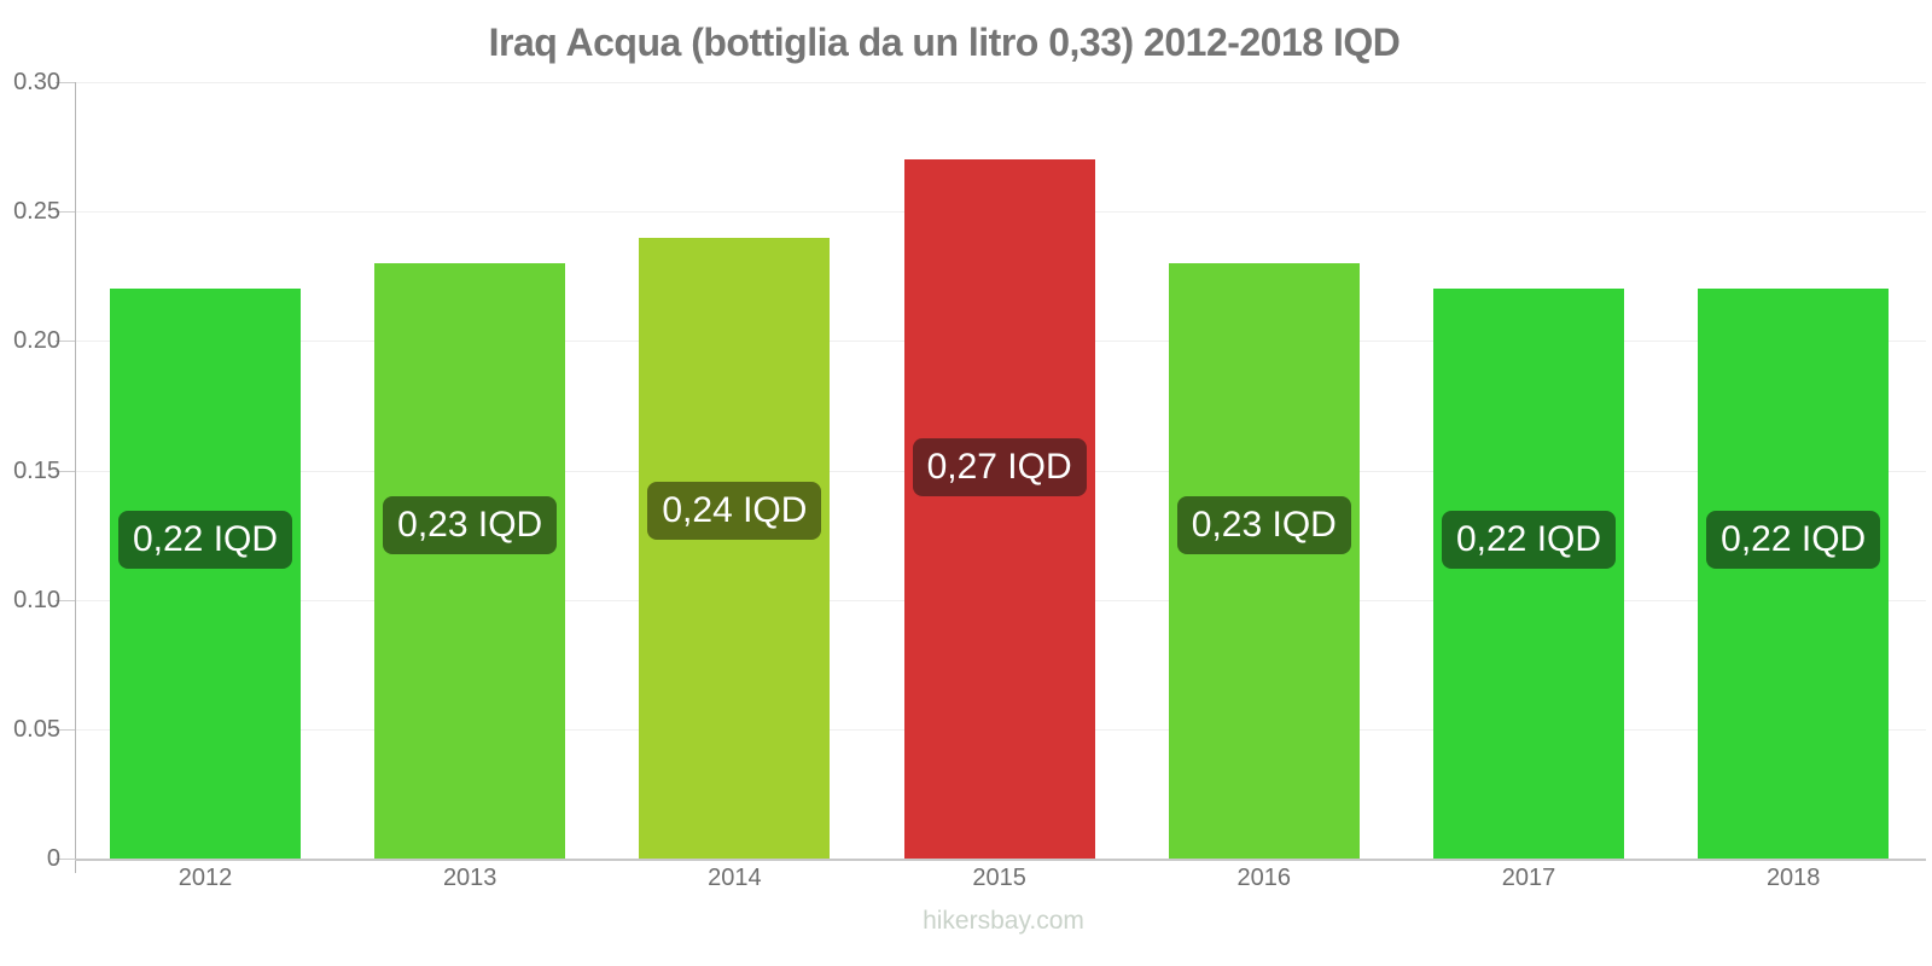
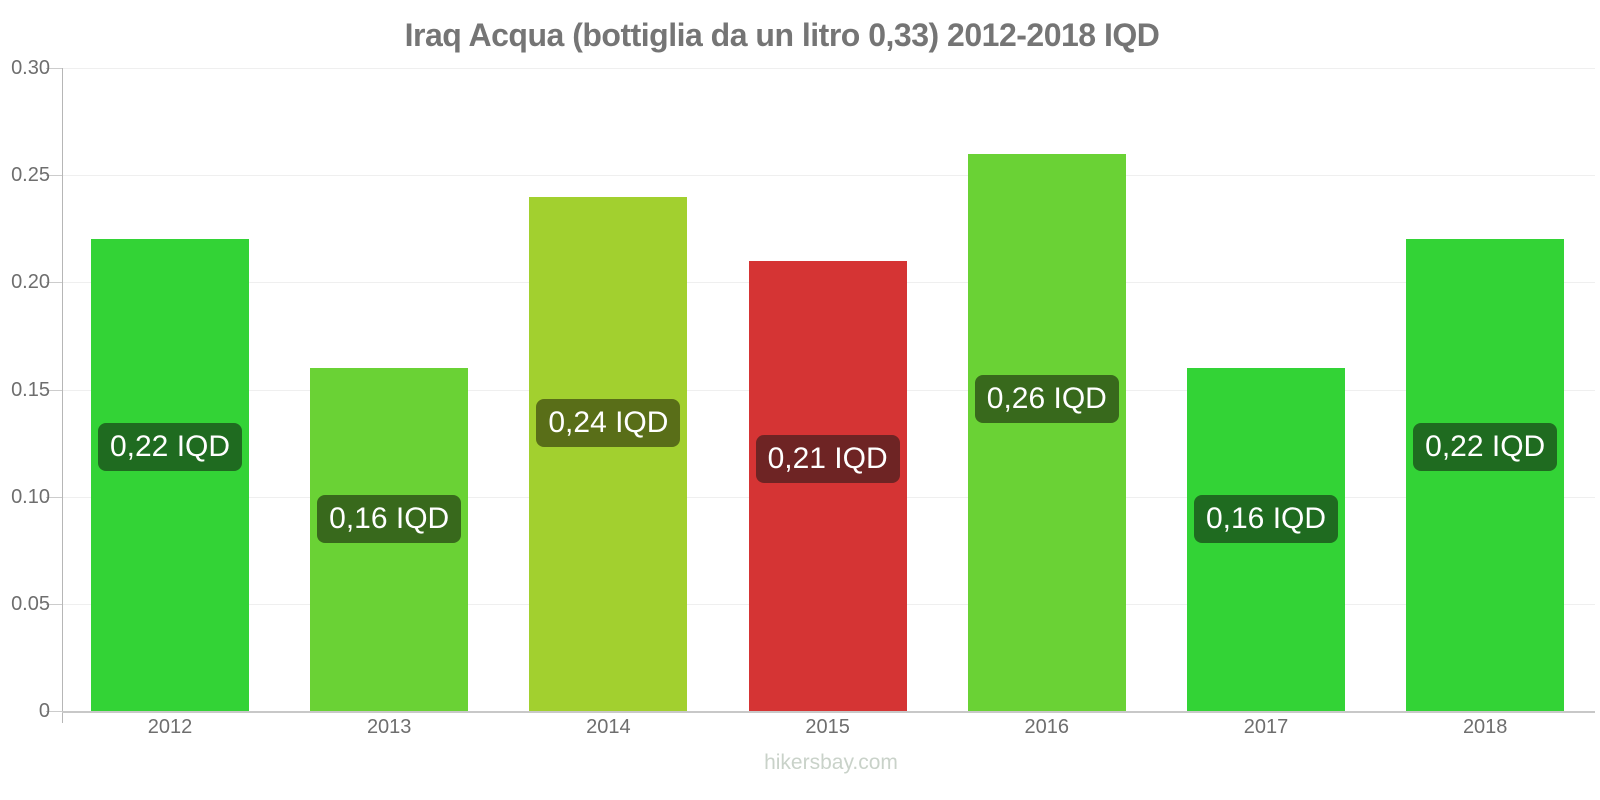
2013: 0,23 -> 0,16
2015: 0,27 -> 0,21
2016: 0,23 -> 0,26
2017: 0,22 -> 0,16
